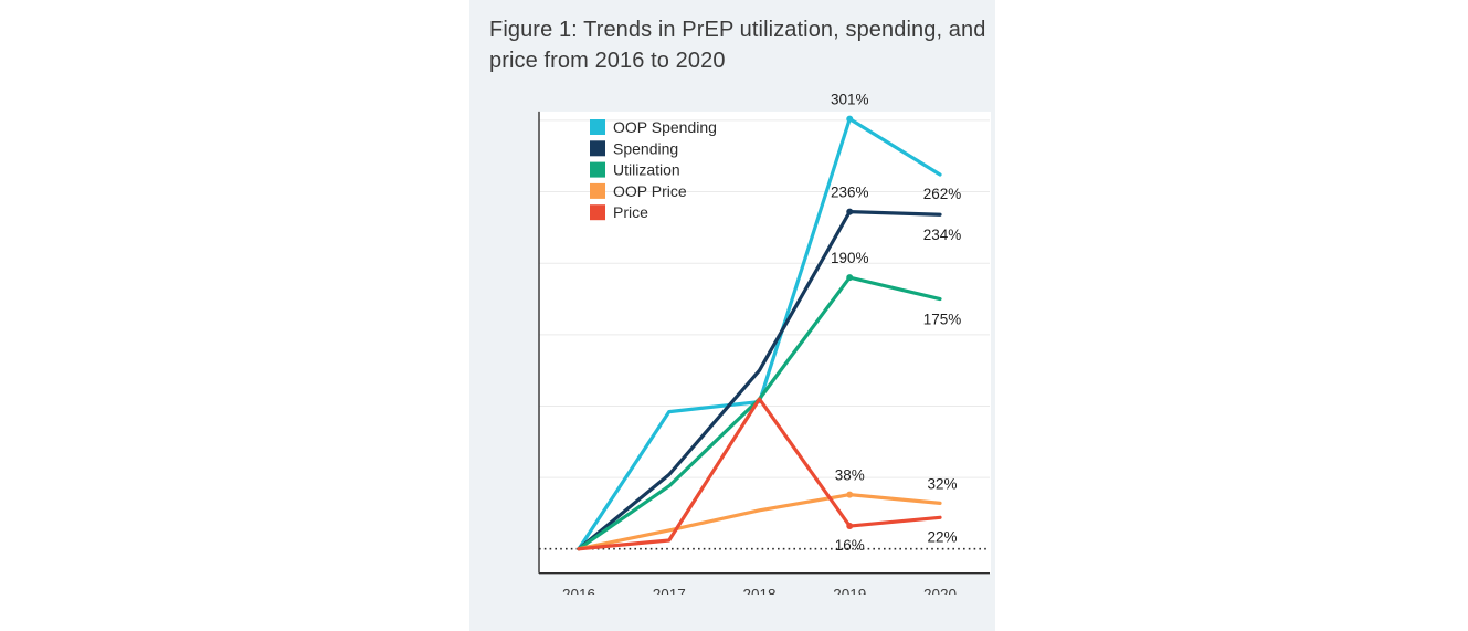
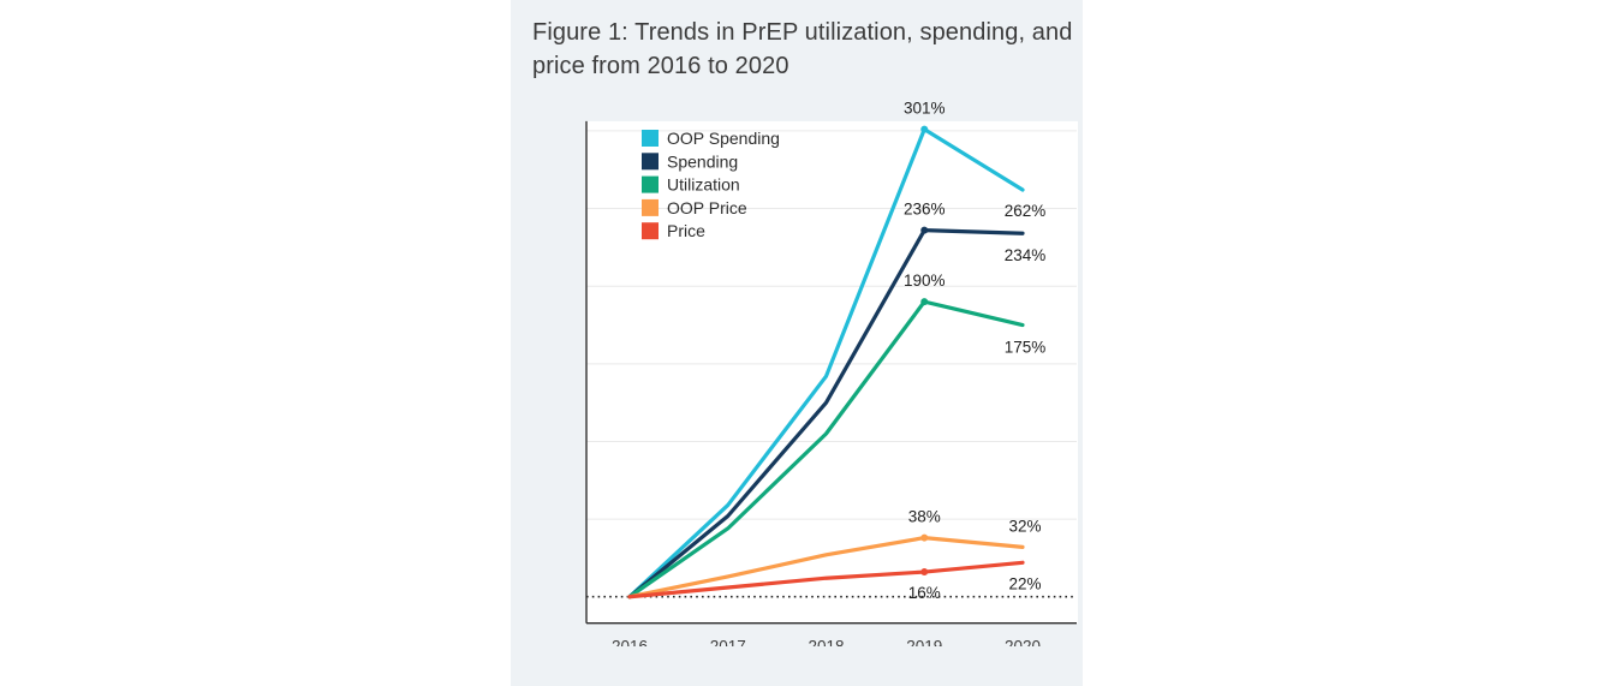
OOP Spending/2017: 96% -> 59%
OOP Spending/2018: 103% -> 142%
Price/2018: 105% -> 12%
